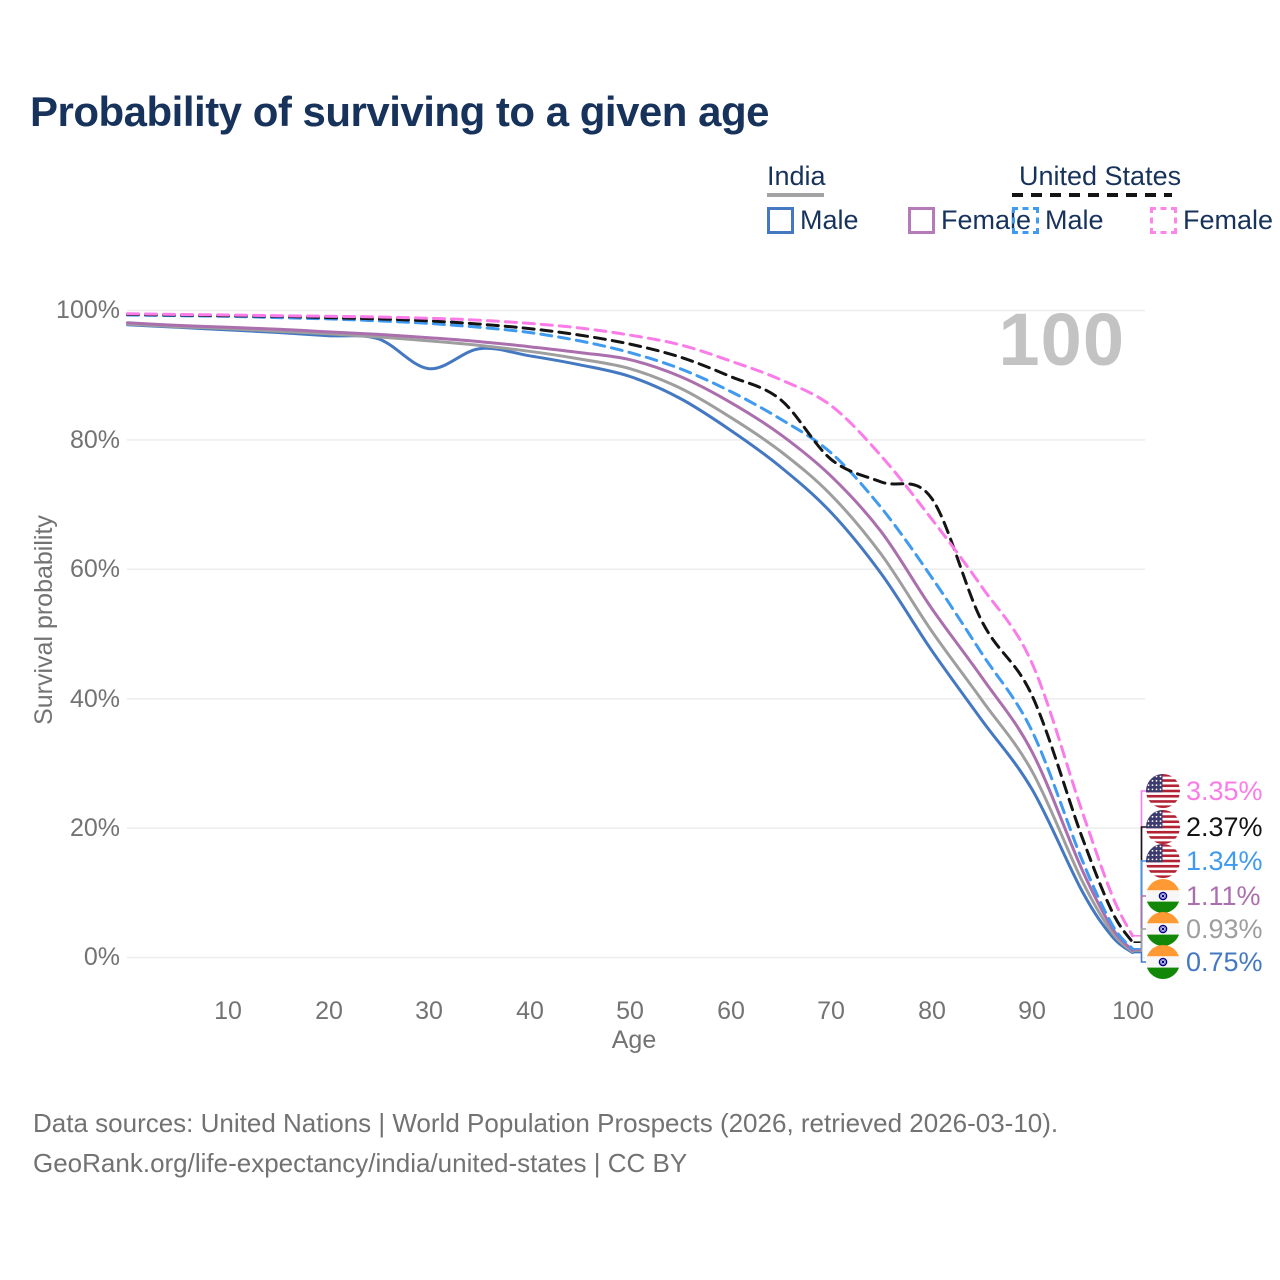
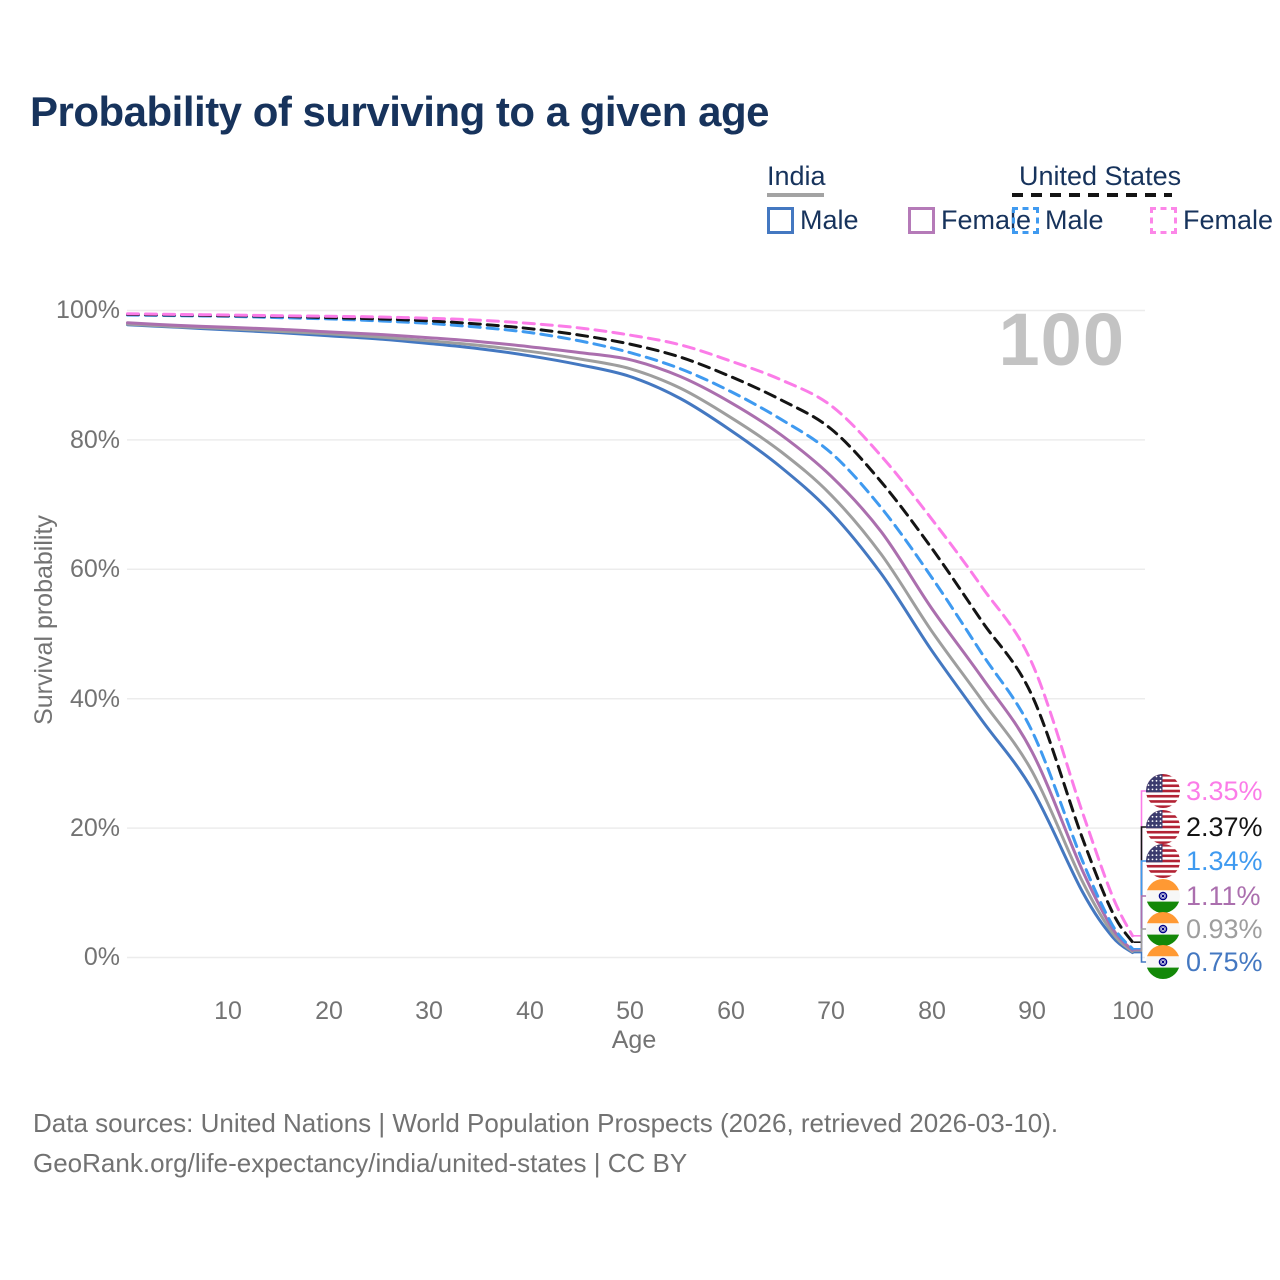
India Male/30: 91% -> 95%
United States/70: 77% -> 82%
United States/80: 71% -> 63%
